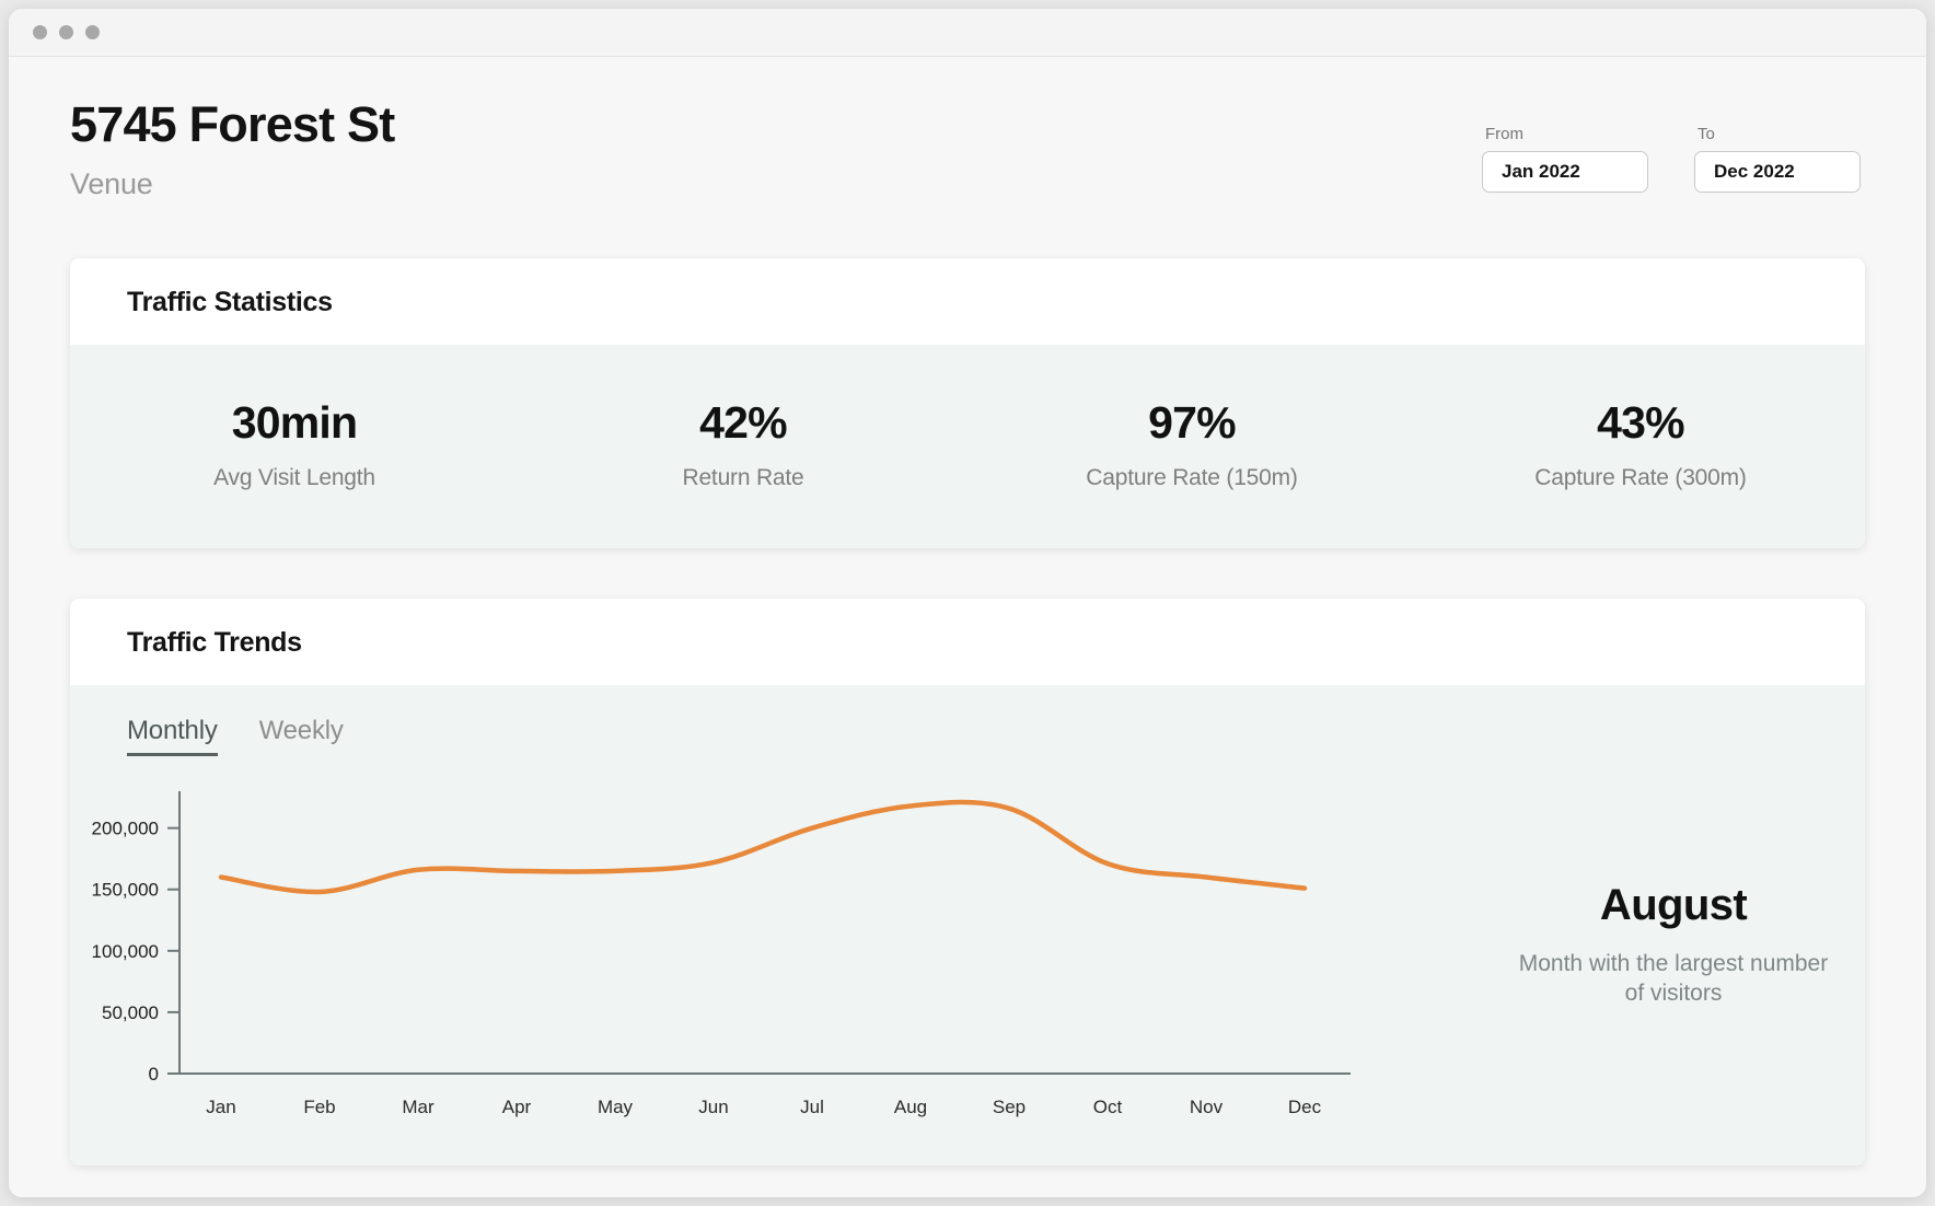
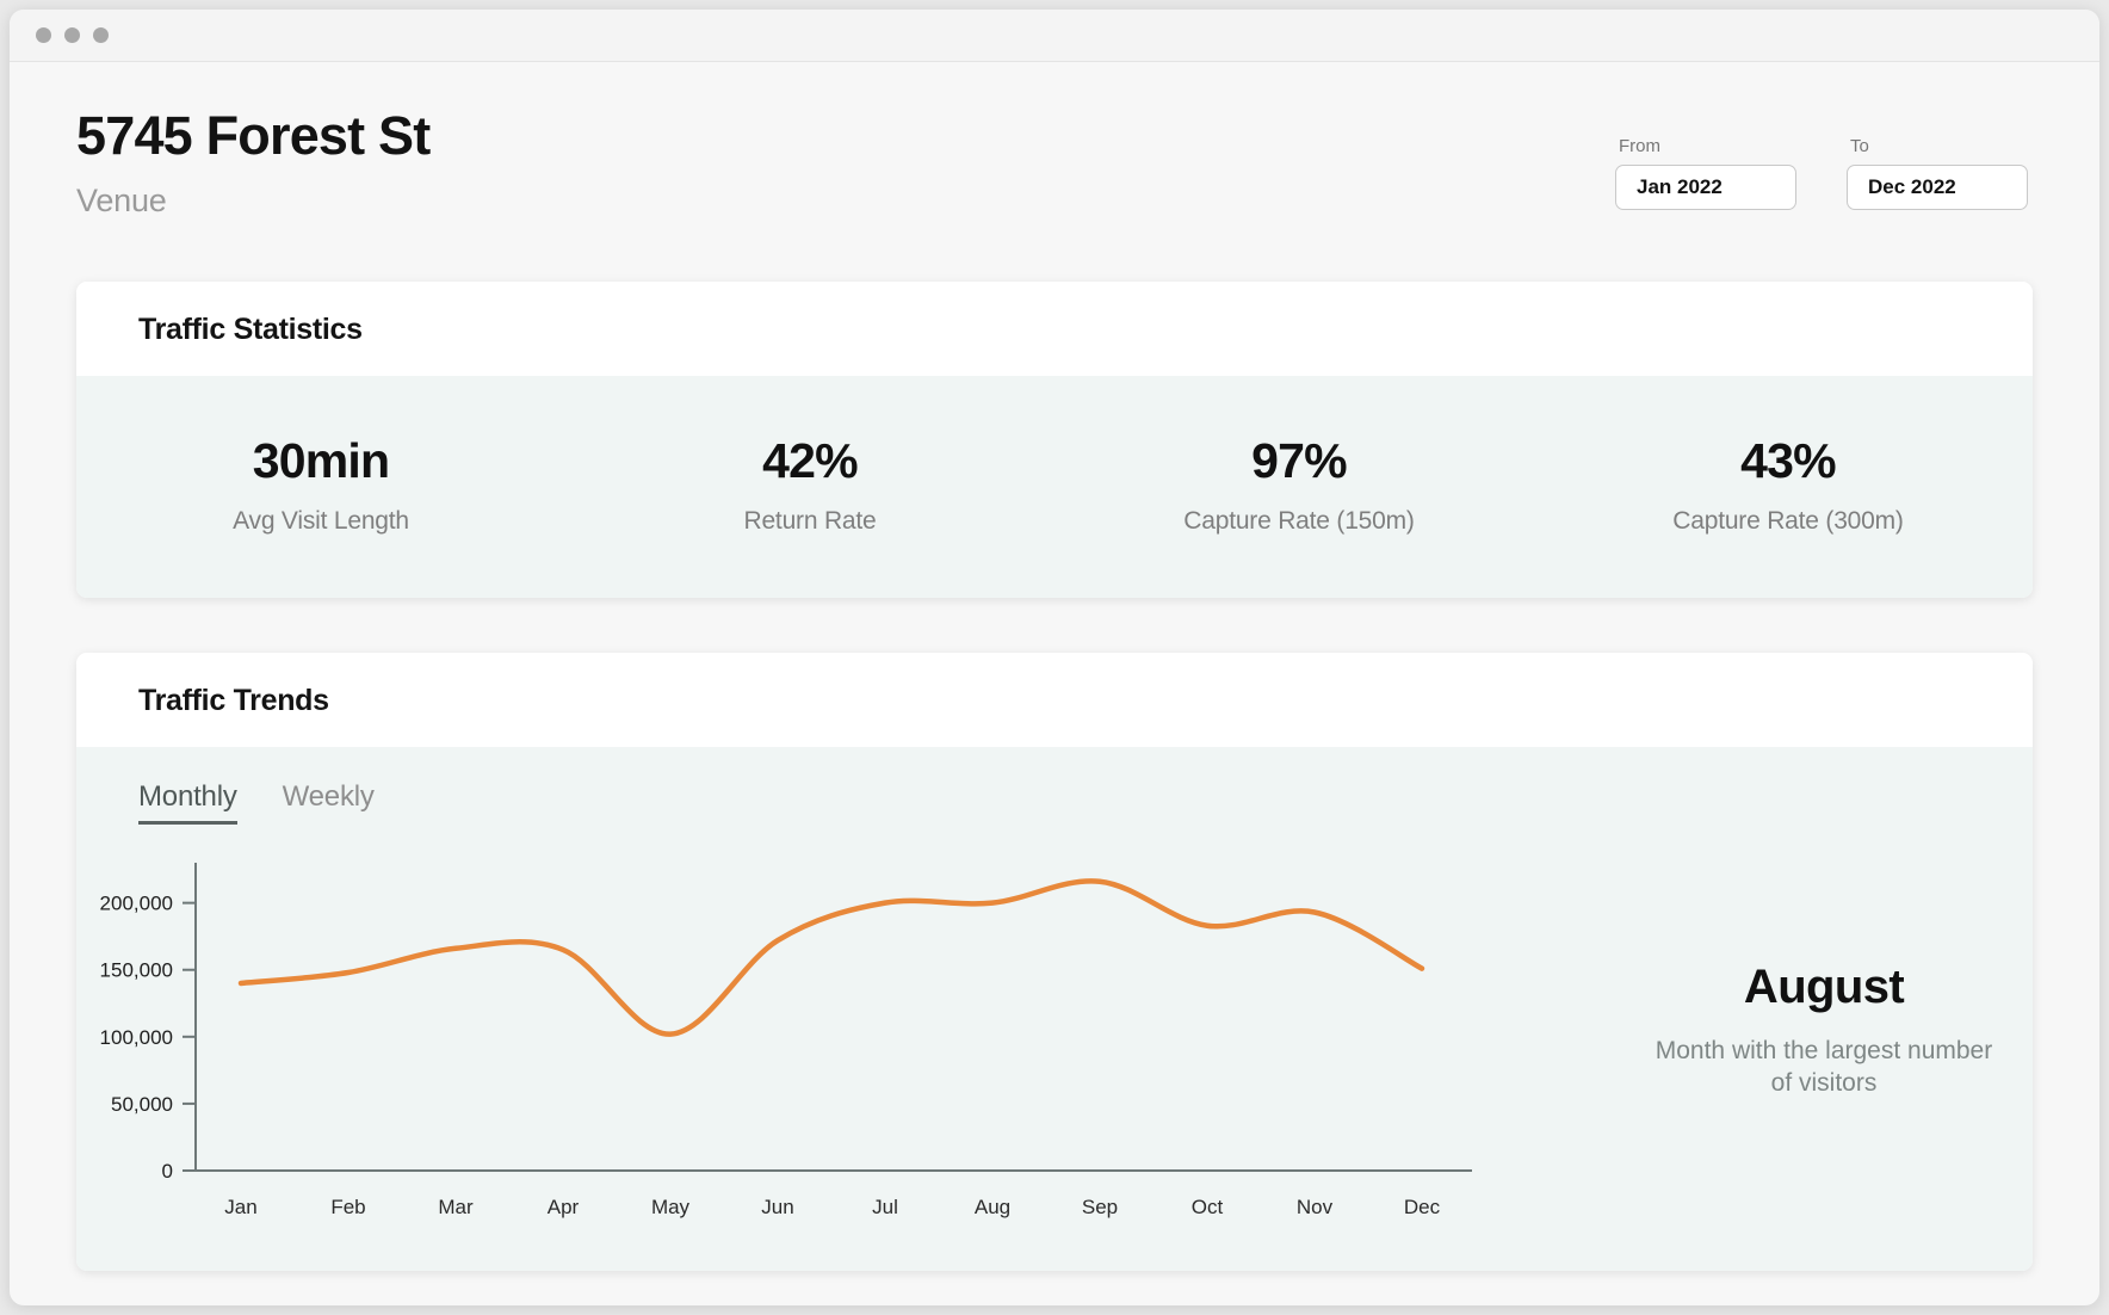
Jan: 160000 -> 140000
May: 165000 -> 102000
Aug: 218000 -> 200000
Oct: 171000 -> 183000
Nov: 160000 -> 193000
